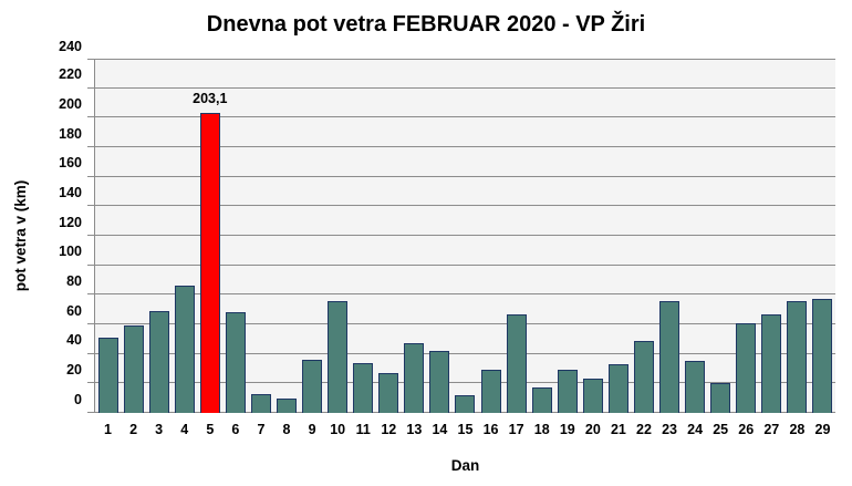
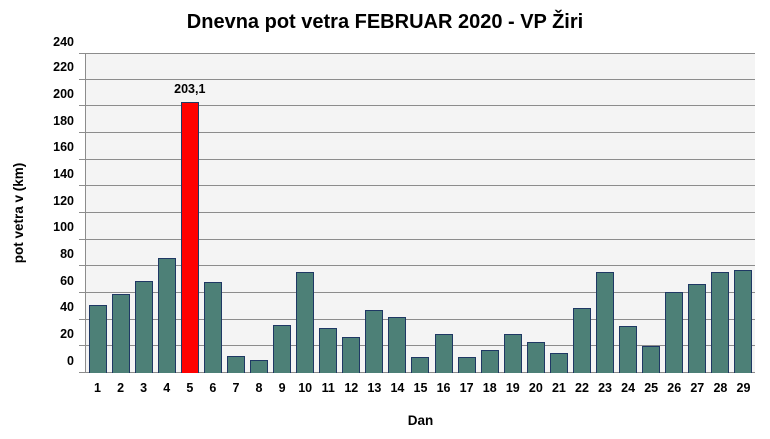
17: 67 -> 12
21: 33 -> 15
